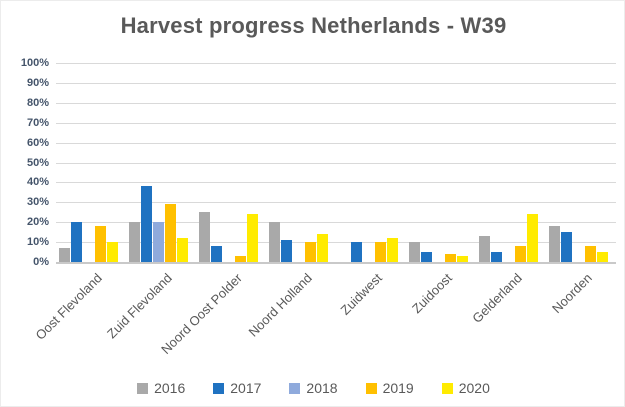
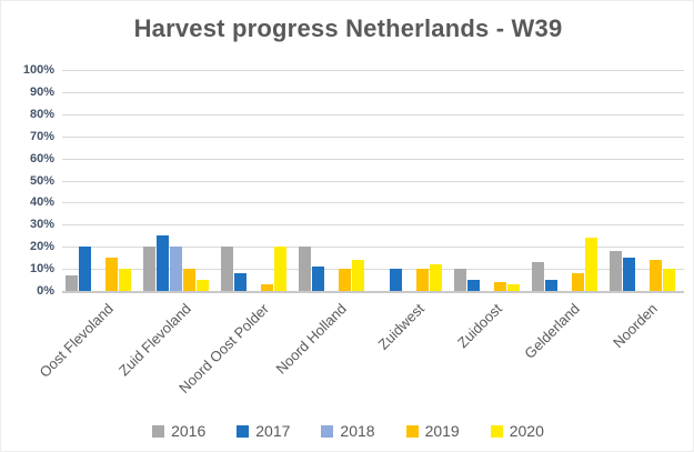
2019/Oost Flevoland: 18% -> 15%
2017/Zuid Flevoland: 38% -> 25%
2019/Zuid Flevoland: 29% -> 10%
2020/Zuid Flevoland: 12% -> 5%
2016/Noord Oost Polder: 25% -> 20%
2020/Noord Oost Polder: 24% -> 20%
2019/Noorden: 8% -> 14%
2020/Noorden: 5% -> 10%
